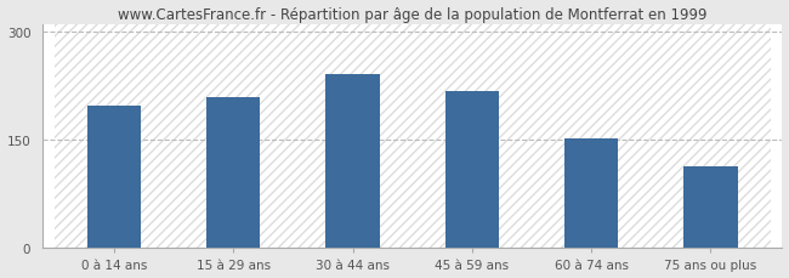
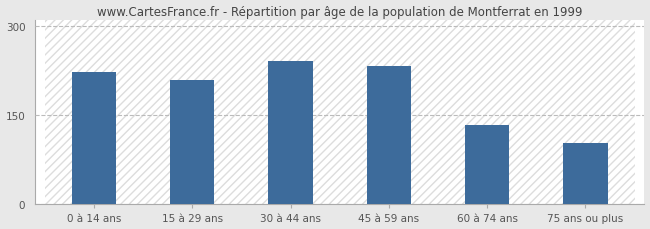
0 à 14 ans: 198 -> 222
45 à 59 ans: 218 -> 233
60 à 74 ans: 152 -> 133
75 ans ou plus: 114 -> 103
